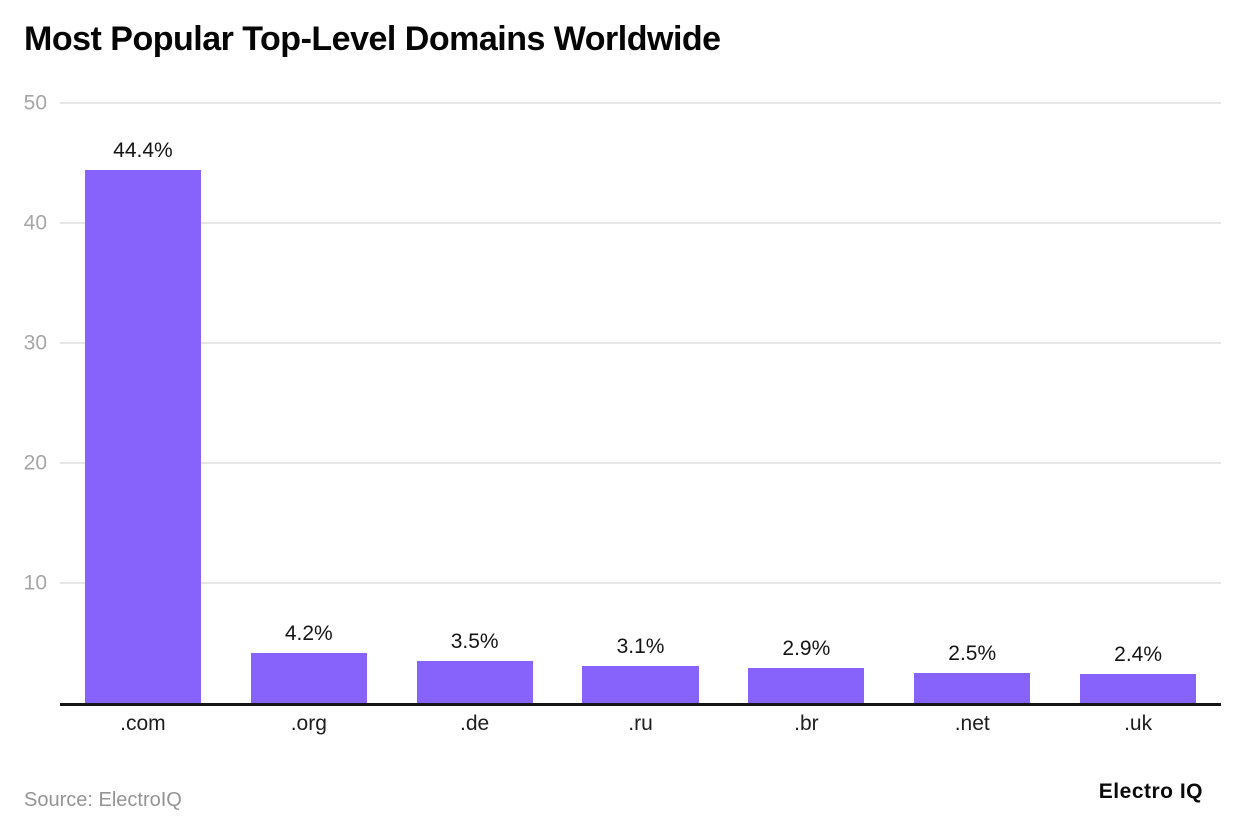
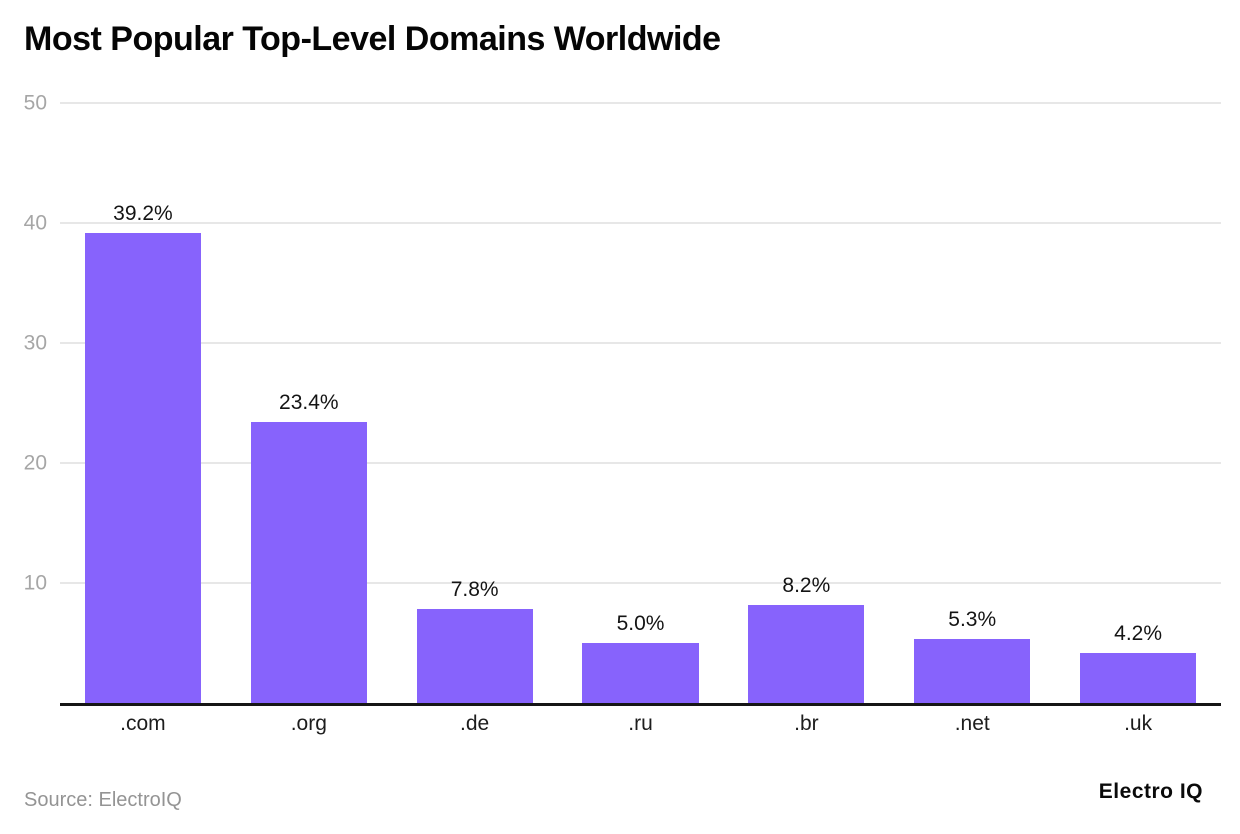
.com: 44.4% -> 39.2%
.org: 4.2% -> 23.4%
.de: 3.5% -> 7.8%
.ru: 3.1% -> 5.0%
.br: 2.9% -> 8.2%
.net: 2.5% -> 5.3%
.uk: 2.4% -> 4.2%
